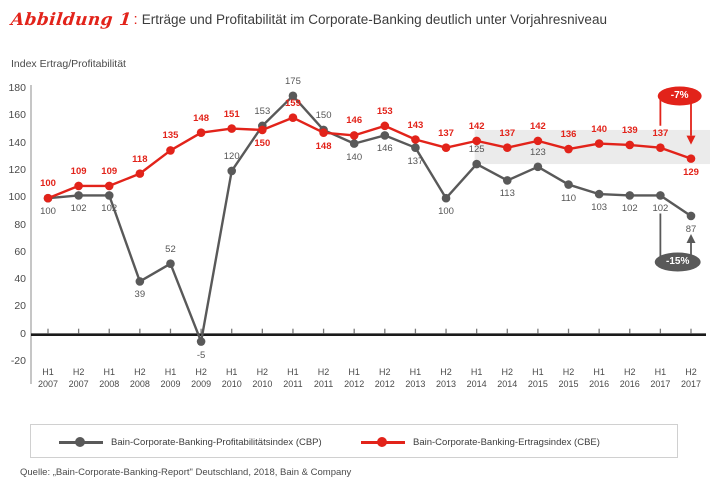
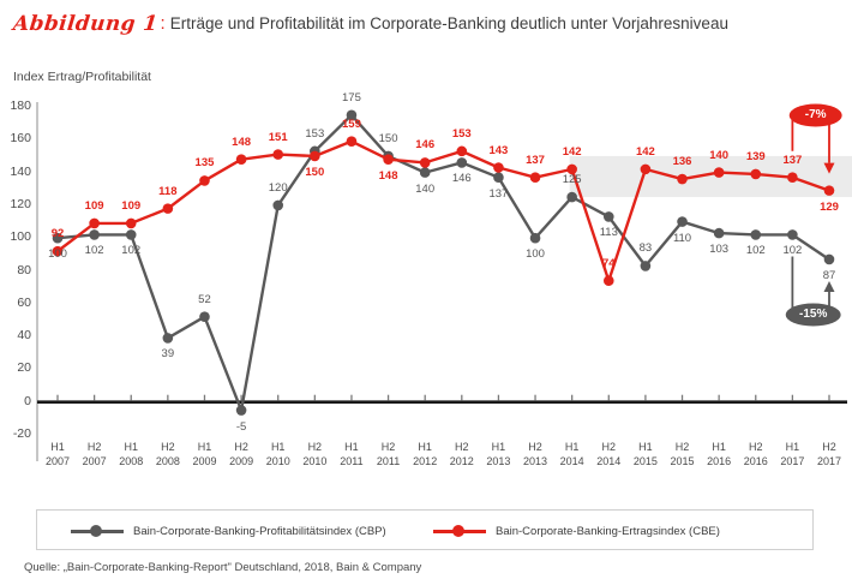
Bain-Corporate-Banking-Ertragsindex (CBE)/H1 2007: 100 -> 92
Bain-Corporate-Banking-Ertragsindex (CBE)/H2 2014: 137 -> 74
Bain-Corporate-Banking-Profitabilitätsindex (CBP)/H1 2015: 123 -> 83
